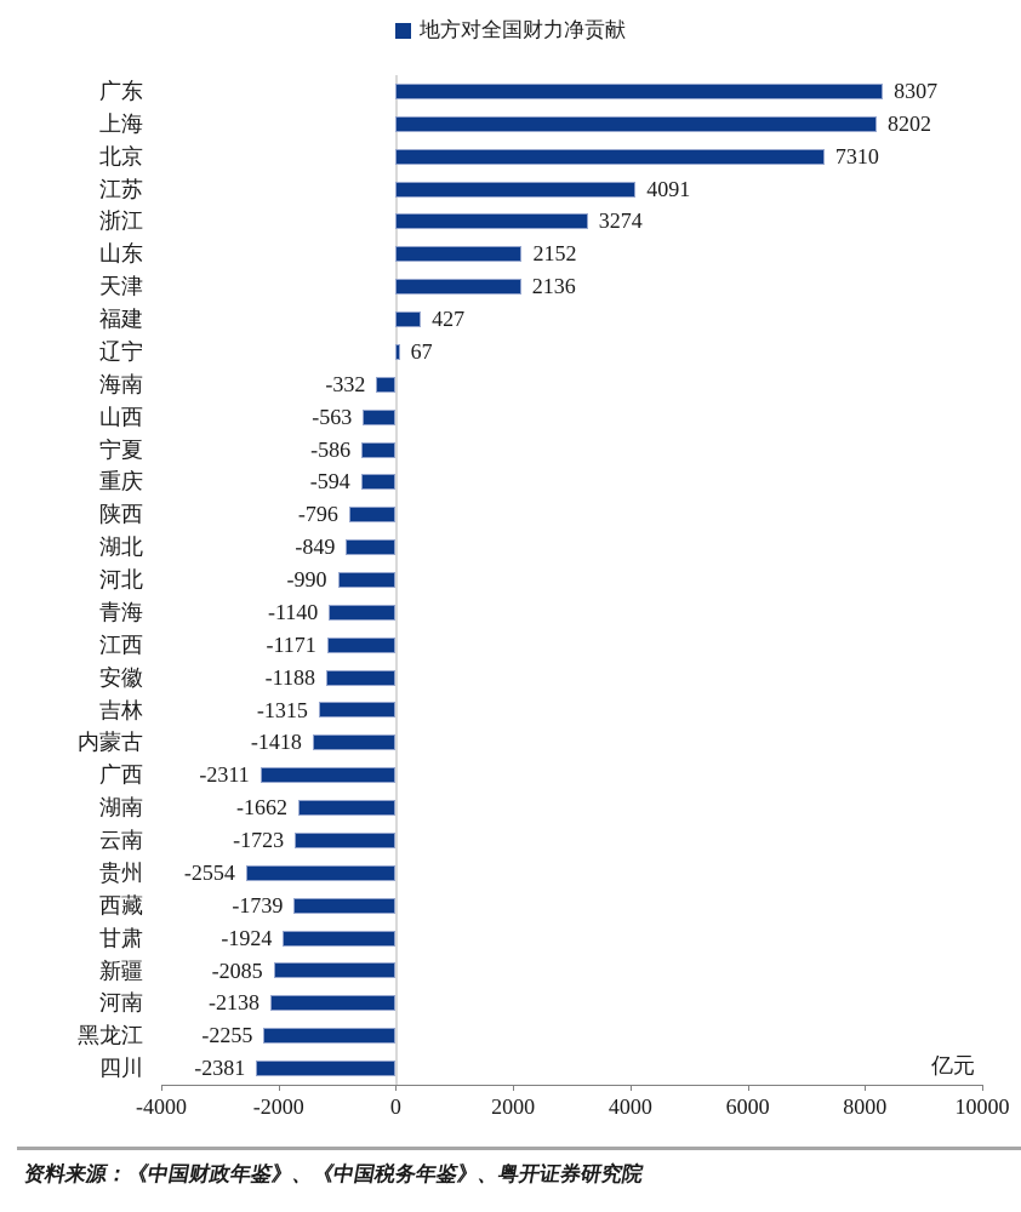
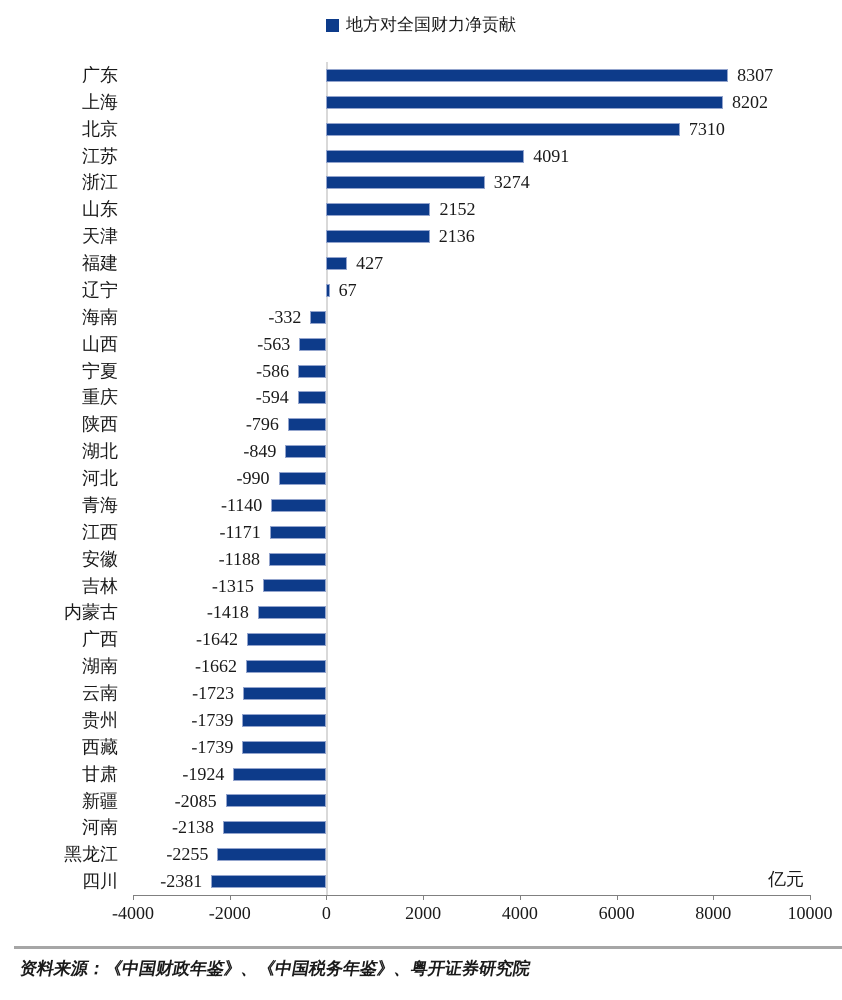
广西: -2311 -> -1642
贵州: -2554 -> -1739
